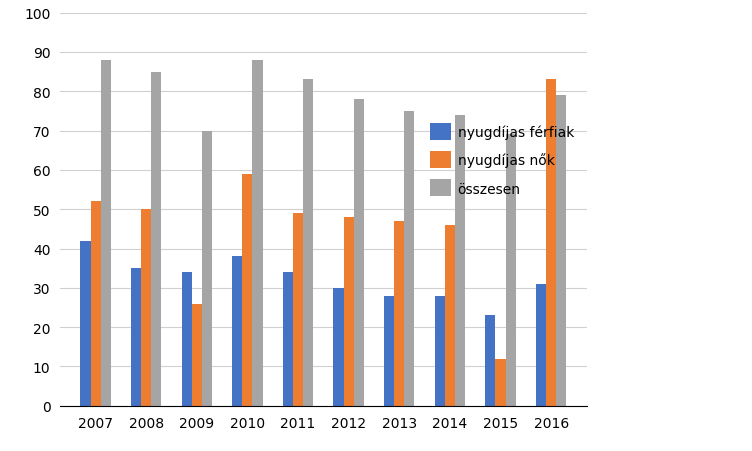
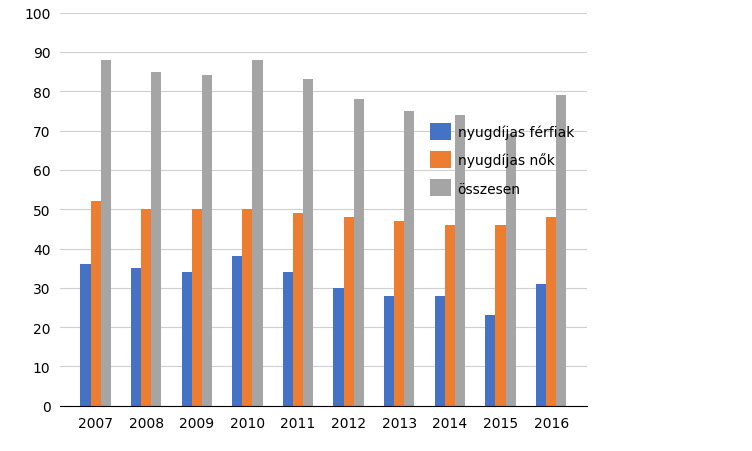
nyugdíjas férfiak/2007: 42 -> 36
nyugdíjas nők/2009: 26 -> 50
összesen/2009: 70 -> 84
nyugdíjas nők/2010: 59 -> 50
nyugdíjas nők/2015: 12 -> 46
nyugdíjas nők/2016: 83 -> 48
